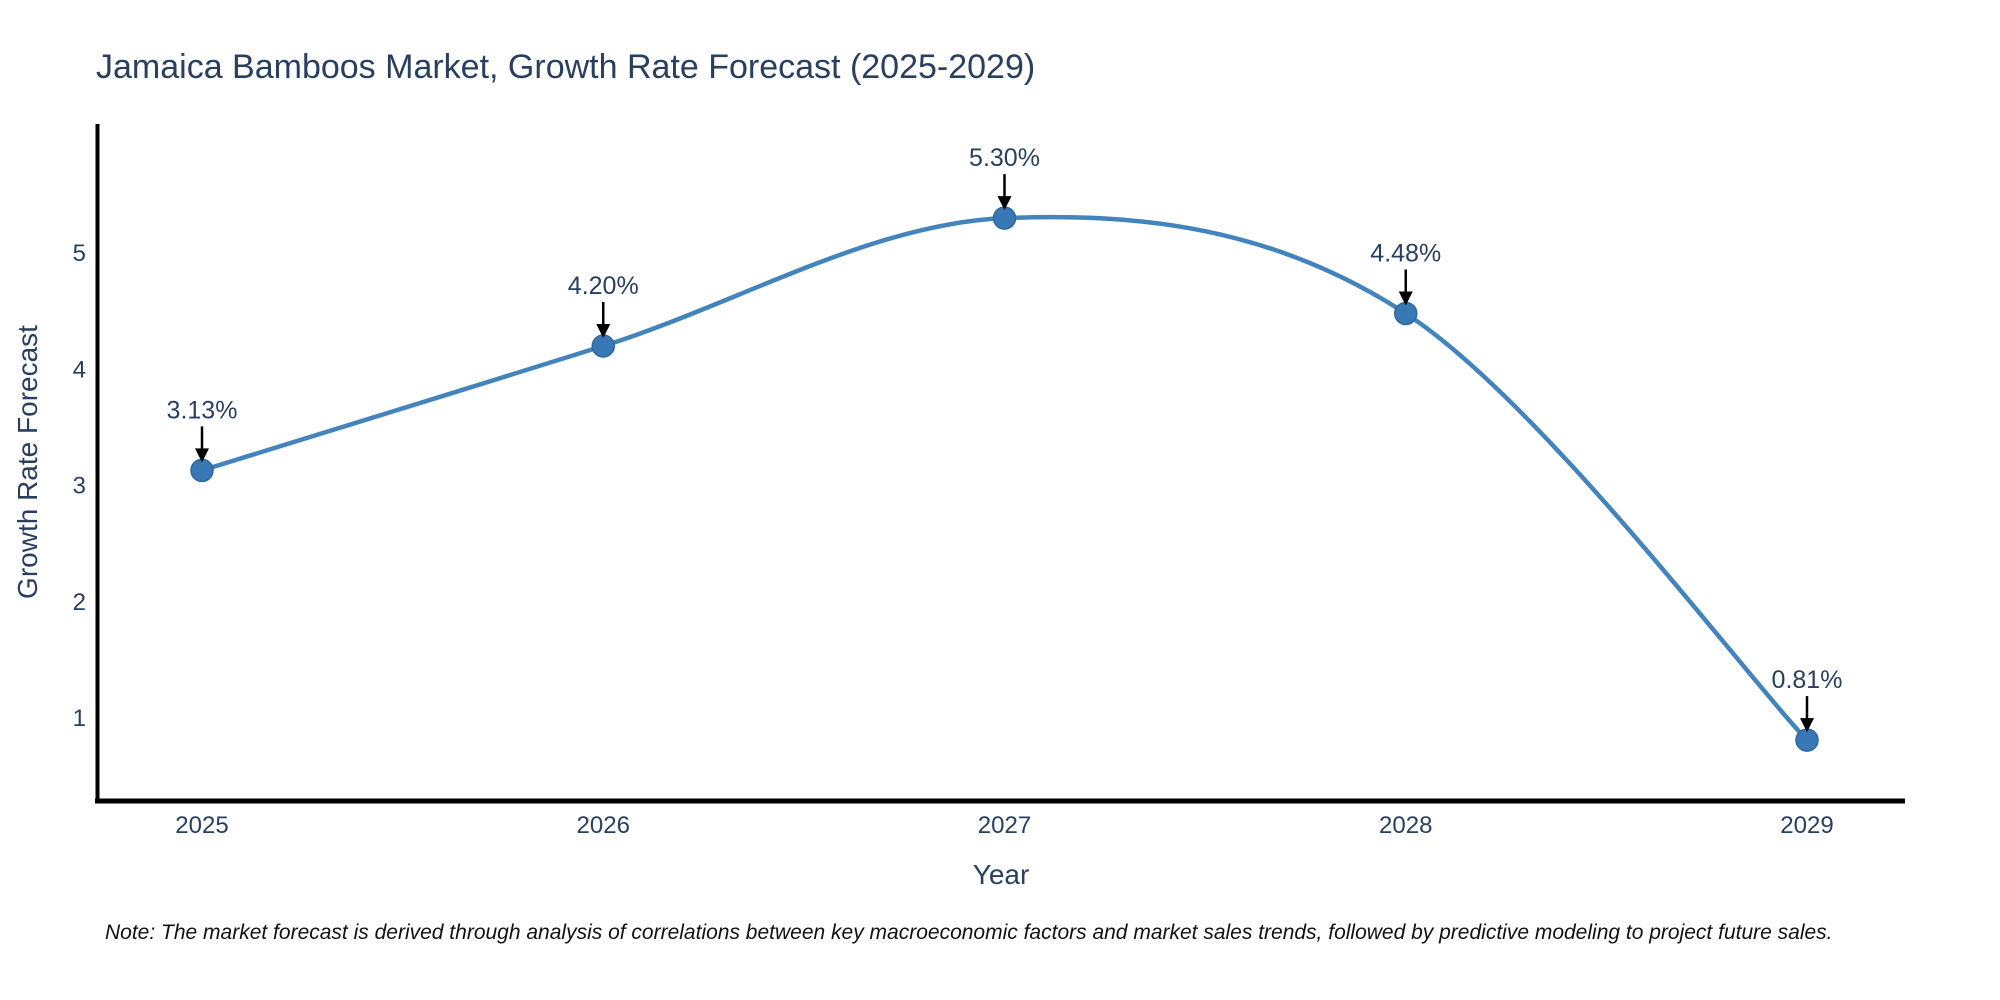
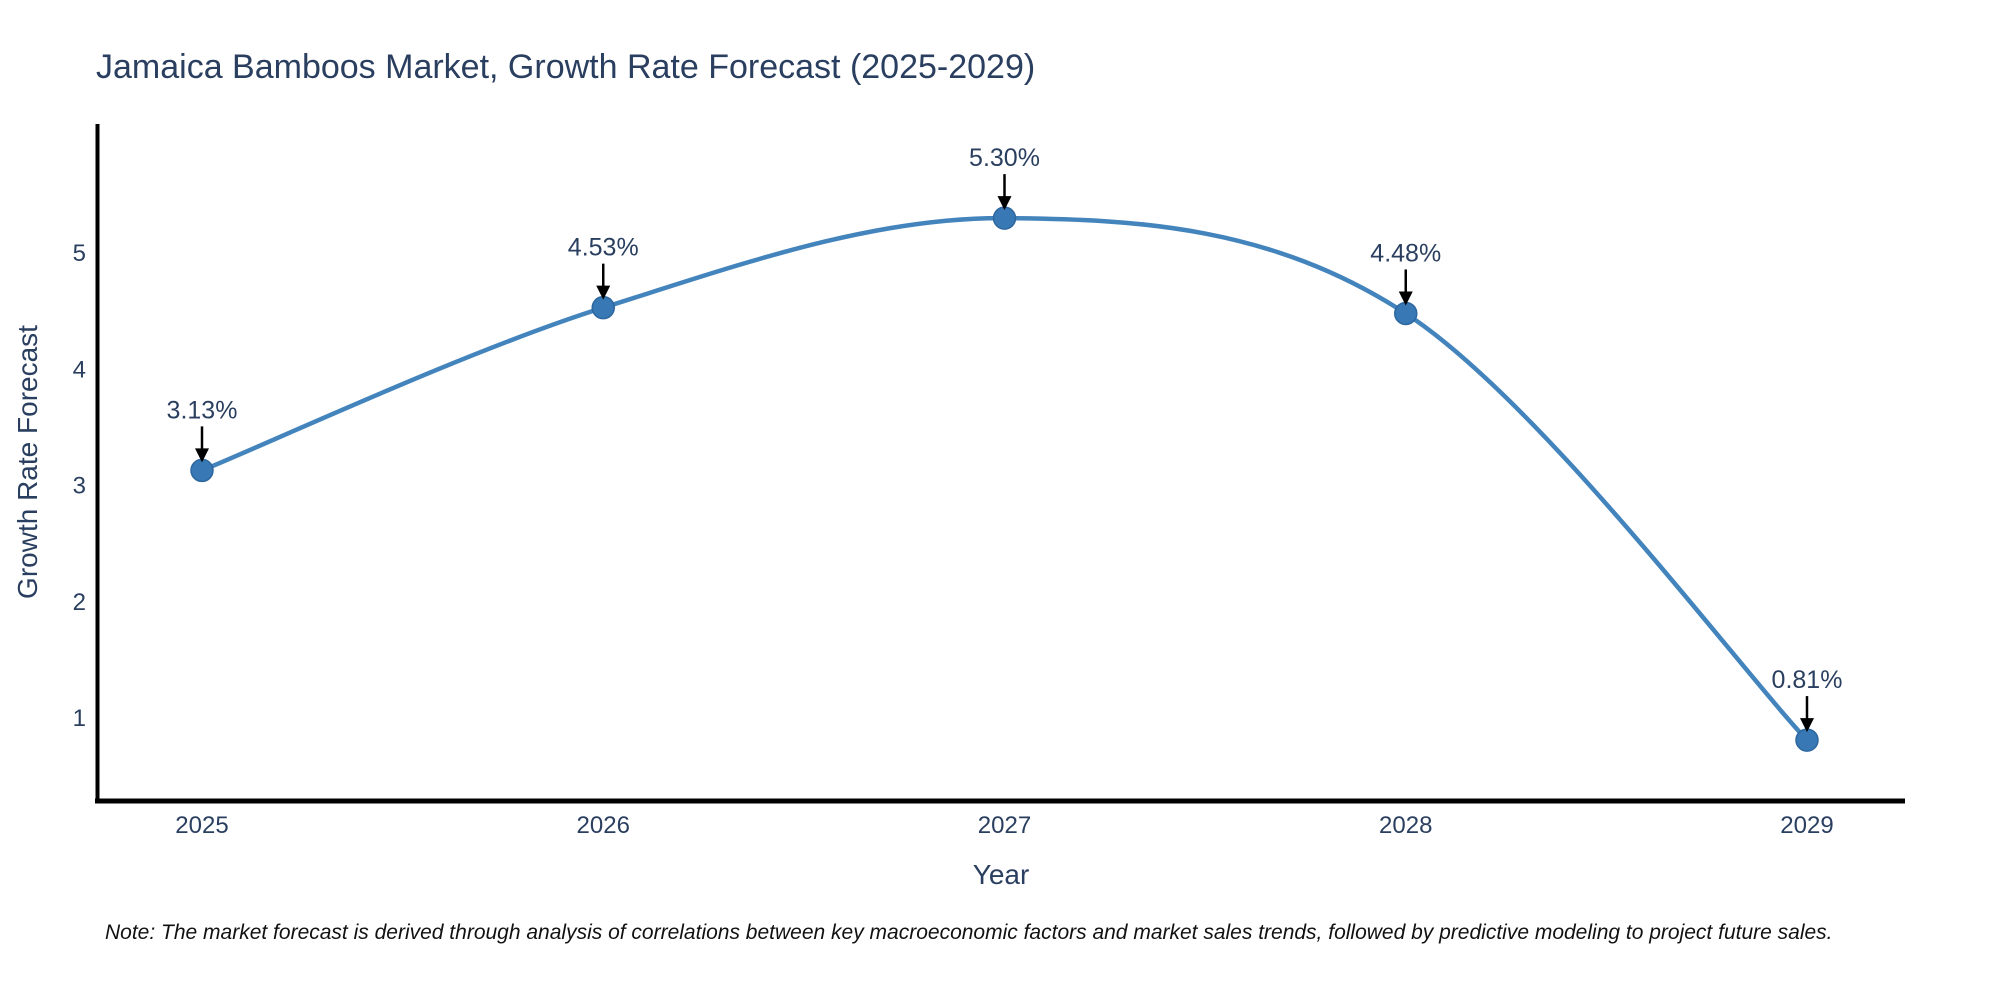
2026: 4.20% -> 4.53%
